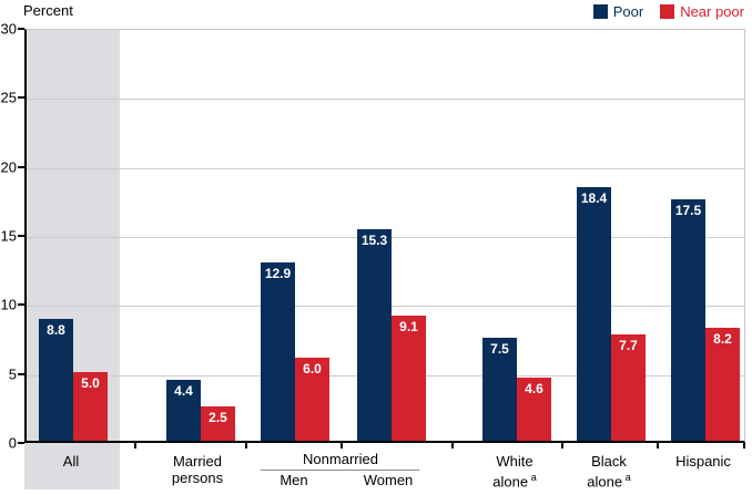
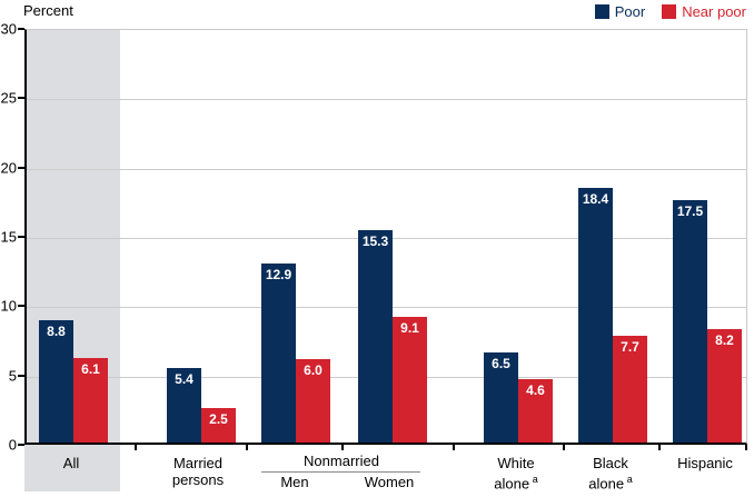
Near poor/All: 5.0 -> 6.1
Poor/Married persons: 4.4 -> 5.4
Poor/White alone: 7.5 -> 6.5
